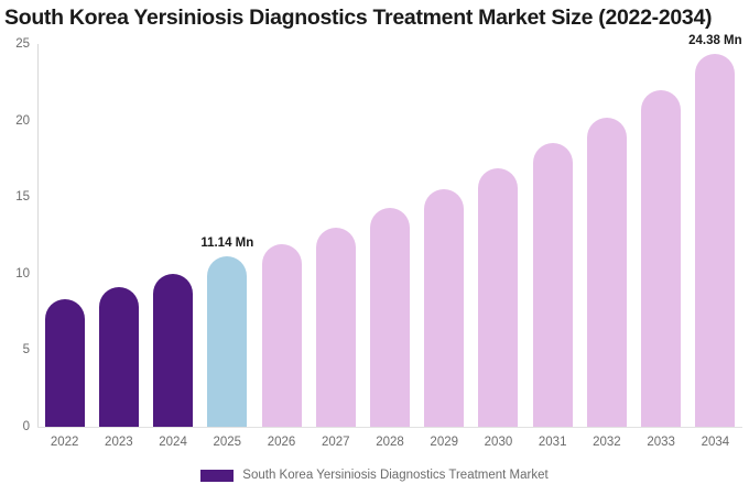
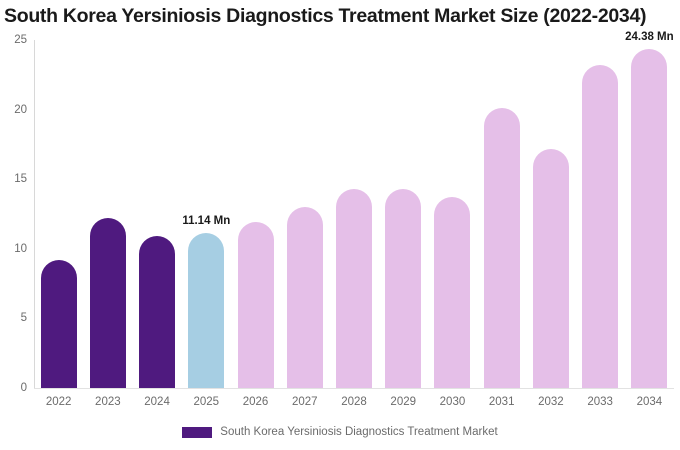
2022: 8.3 -> 9.2
2023: 9.2 -> 12.2
2024: 10.0 -> 10.9
2029: 15.5 -> 14.3
2030: 16.9 -> 13.7
2031: 18.5 -> 20.1
2032: 20.2 -> 17.2
2033: 21.9 -> 23.2
